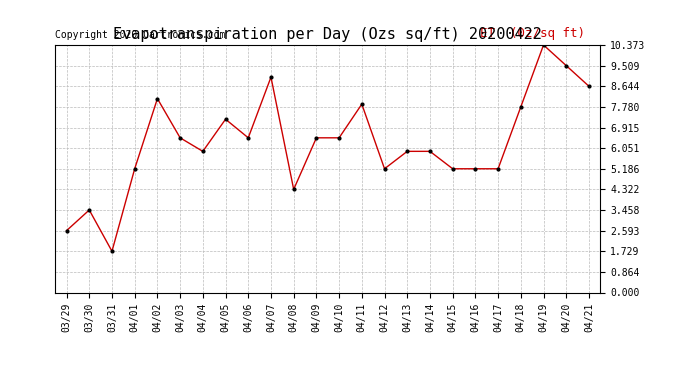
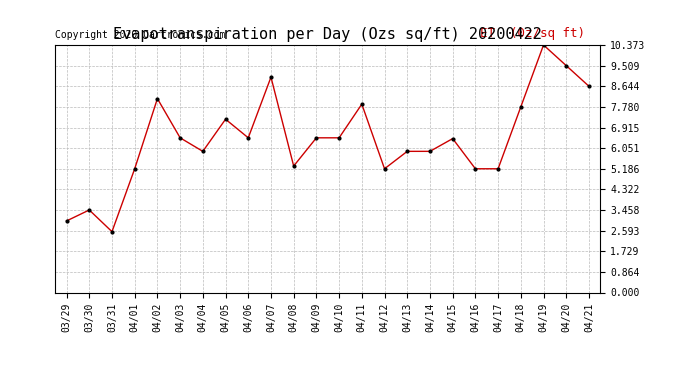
03/29: 2.59 -> 3.00
03/31: 1.73 -> 2.55
04/08: 4.32 -> 5.30
04/15: 5.19 -> 6.45
